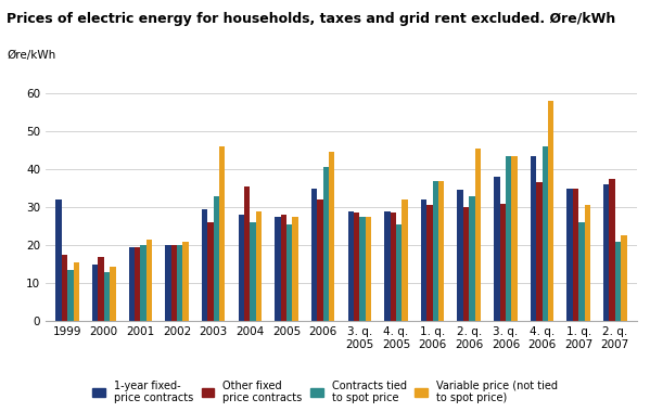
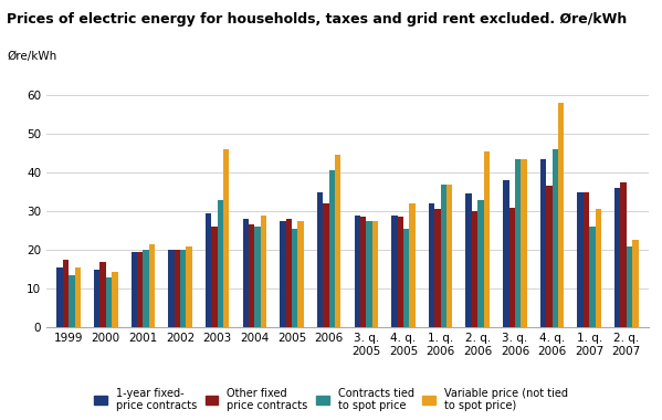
1-year fixed- price contracts/1999: 32.0 -> 15.5
Other fixed price contracts/2004: 35.5 -> 26.5
